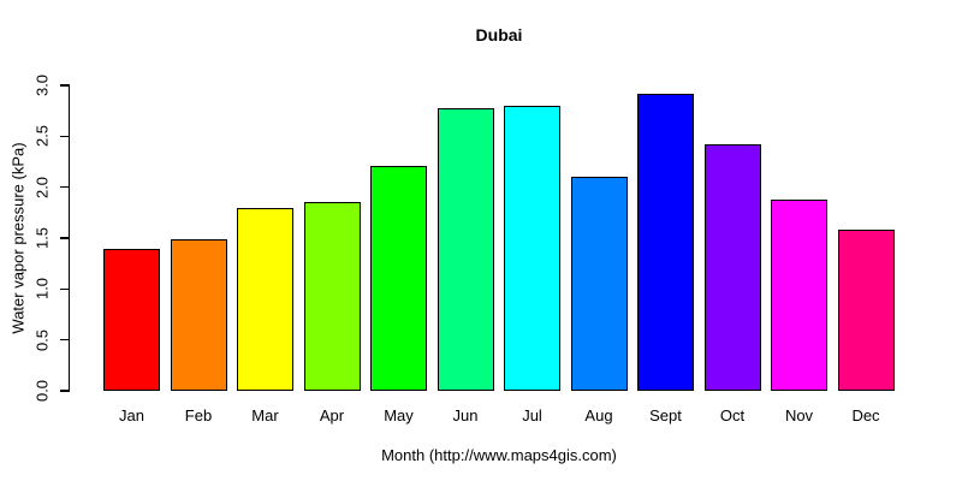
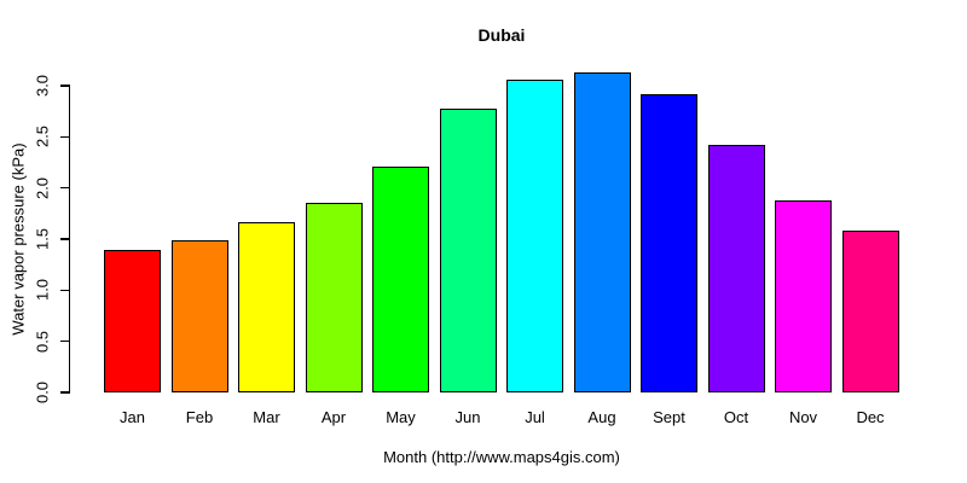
Mar: 1.8 -> 1.7
Jul: 2.8 -> 3.1
Aug: 2.1 -> 3.1
